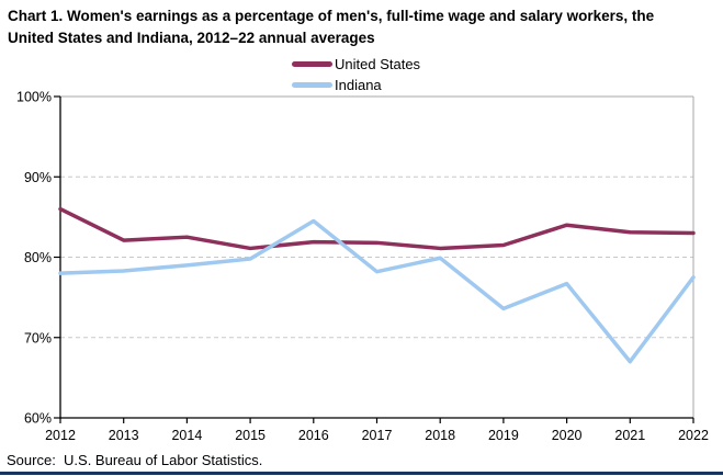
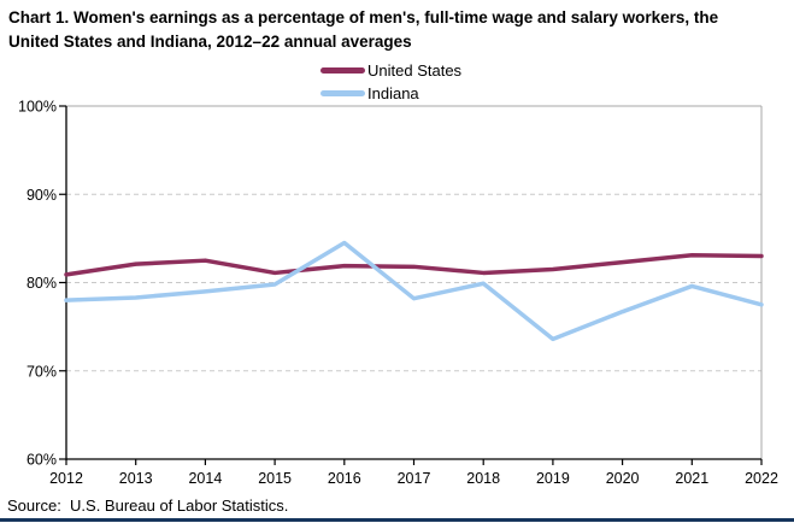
United States/2012: 86% -> 81%
United States/2020: 84% -> 82%
Indiana/2021: 67% -> 80%
